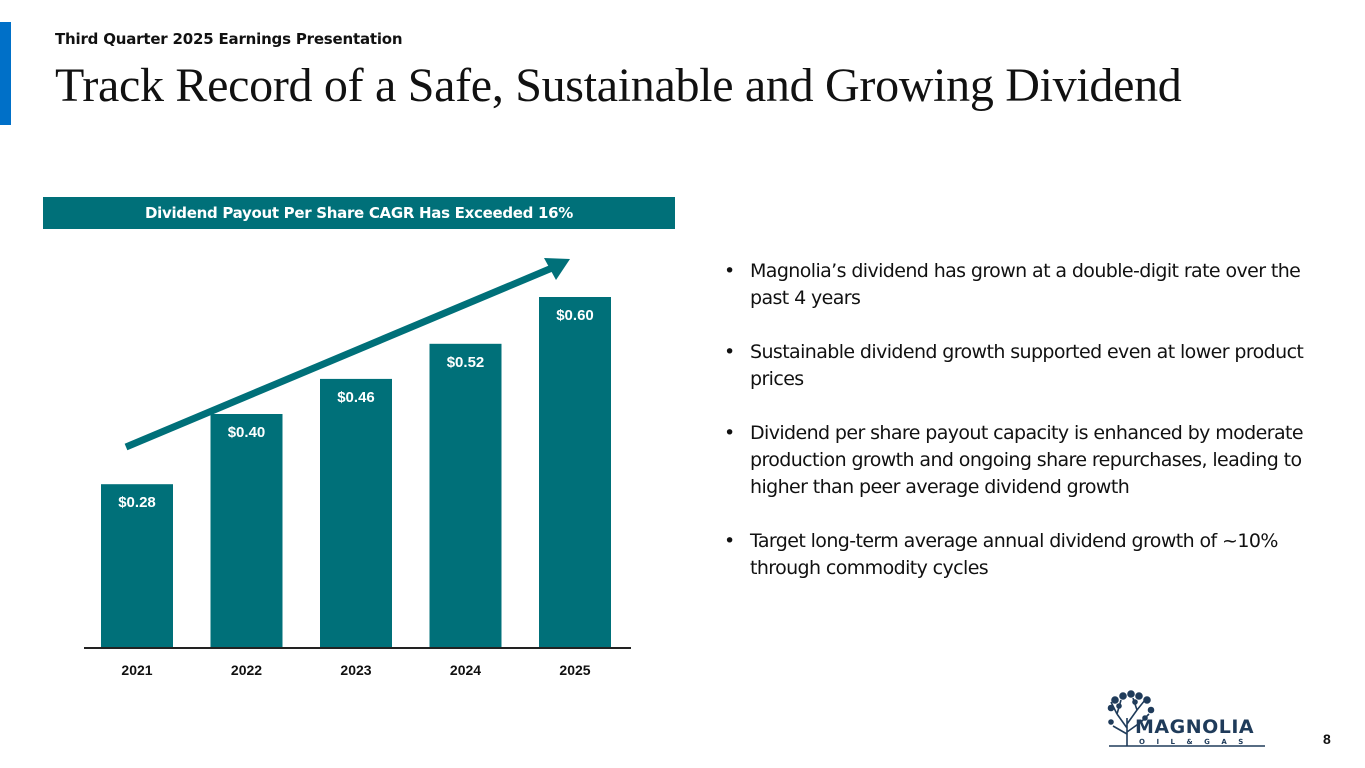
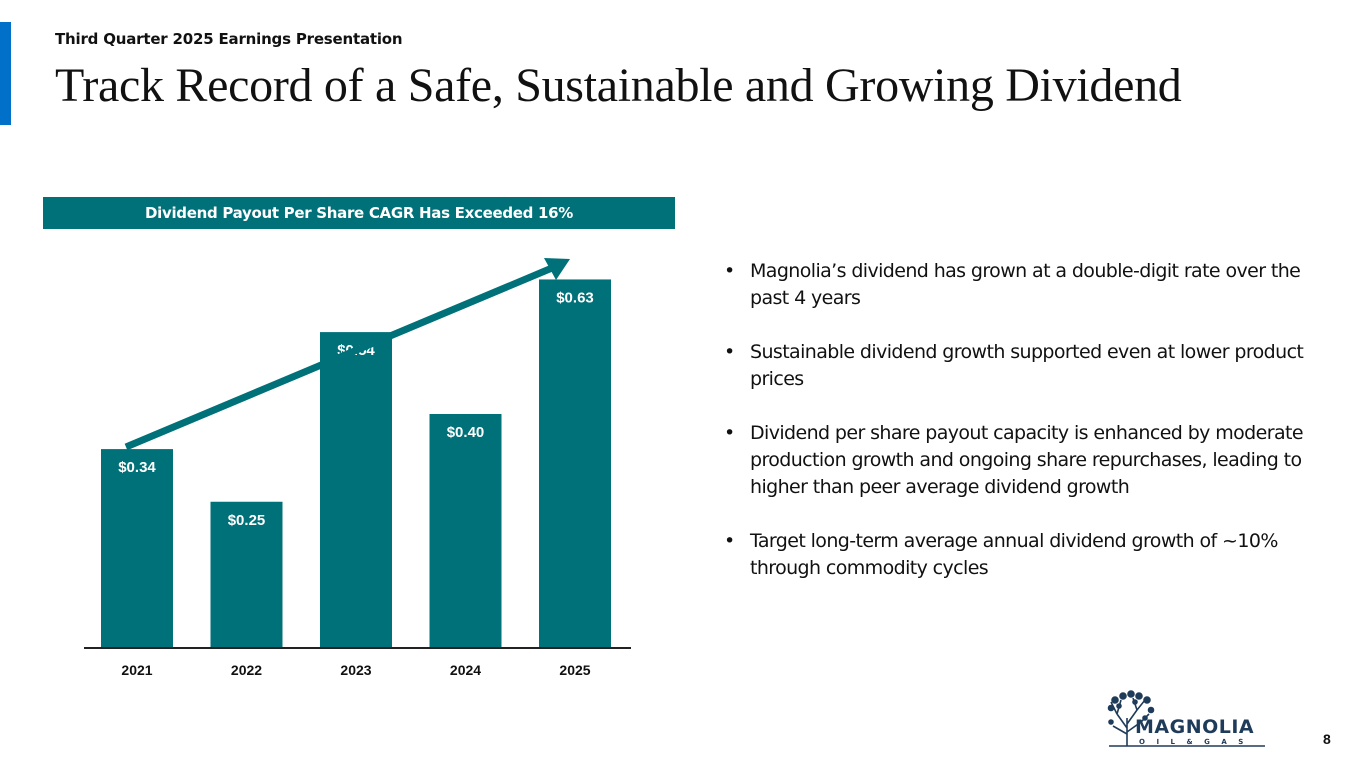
2021: $0.28 -> $0.34
2022: $0.40 -> $0.25
2023: $0.46 -> $0.54
2024: $0.52 -> $0.40
2025: $0.60 -> $0.63
